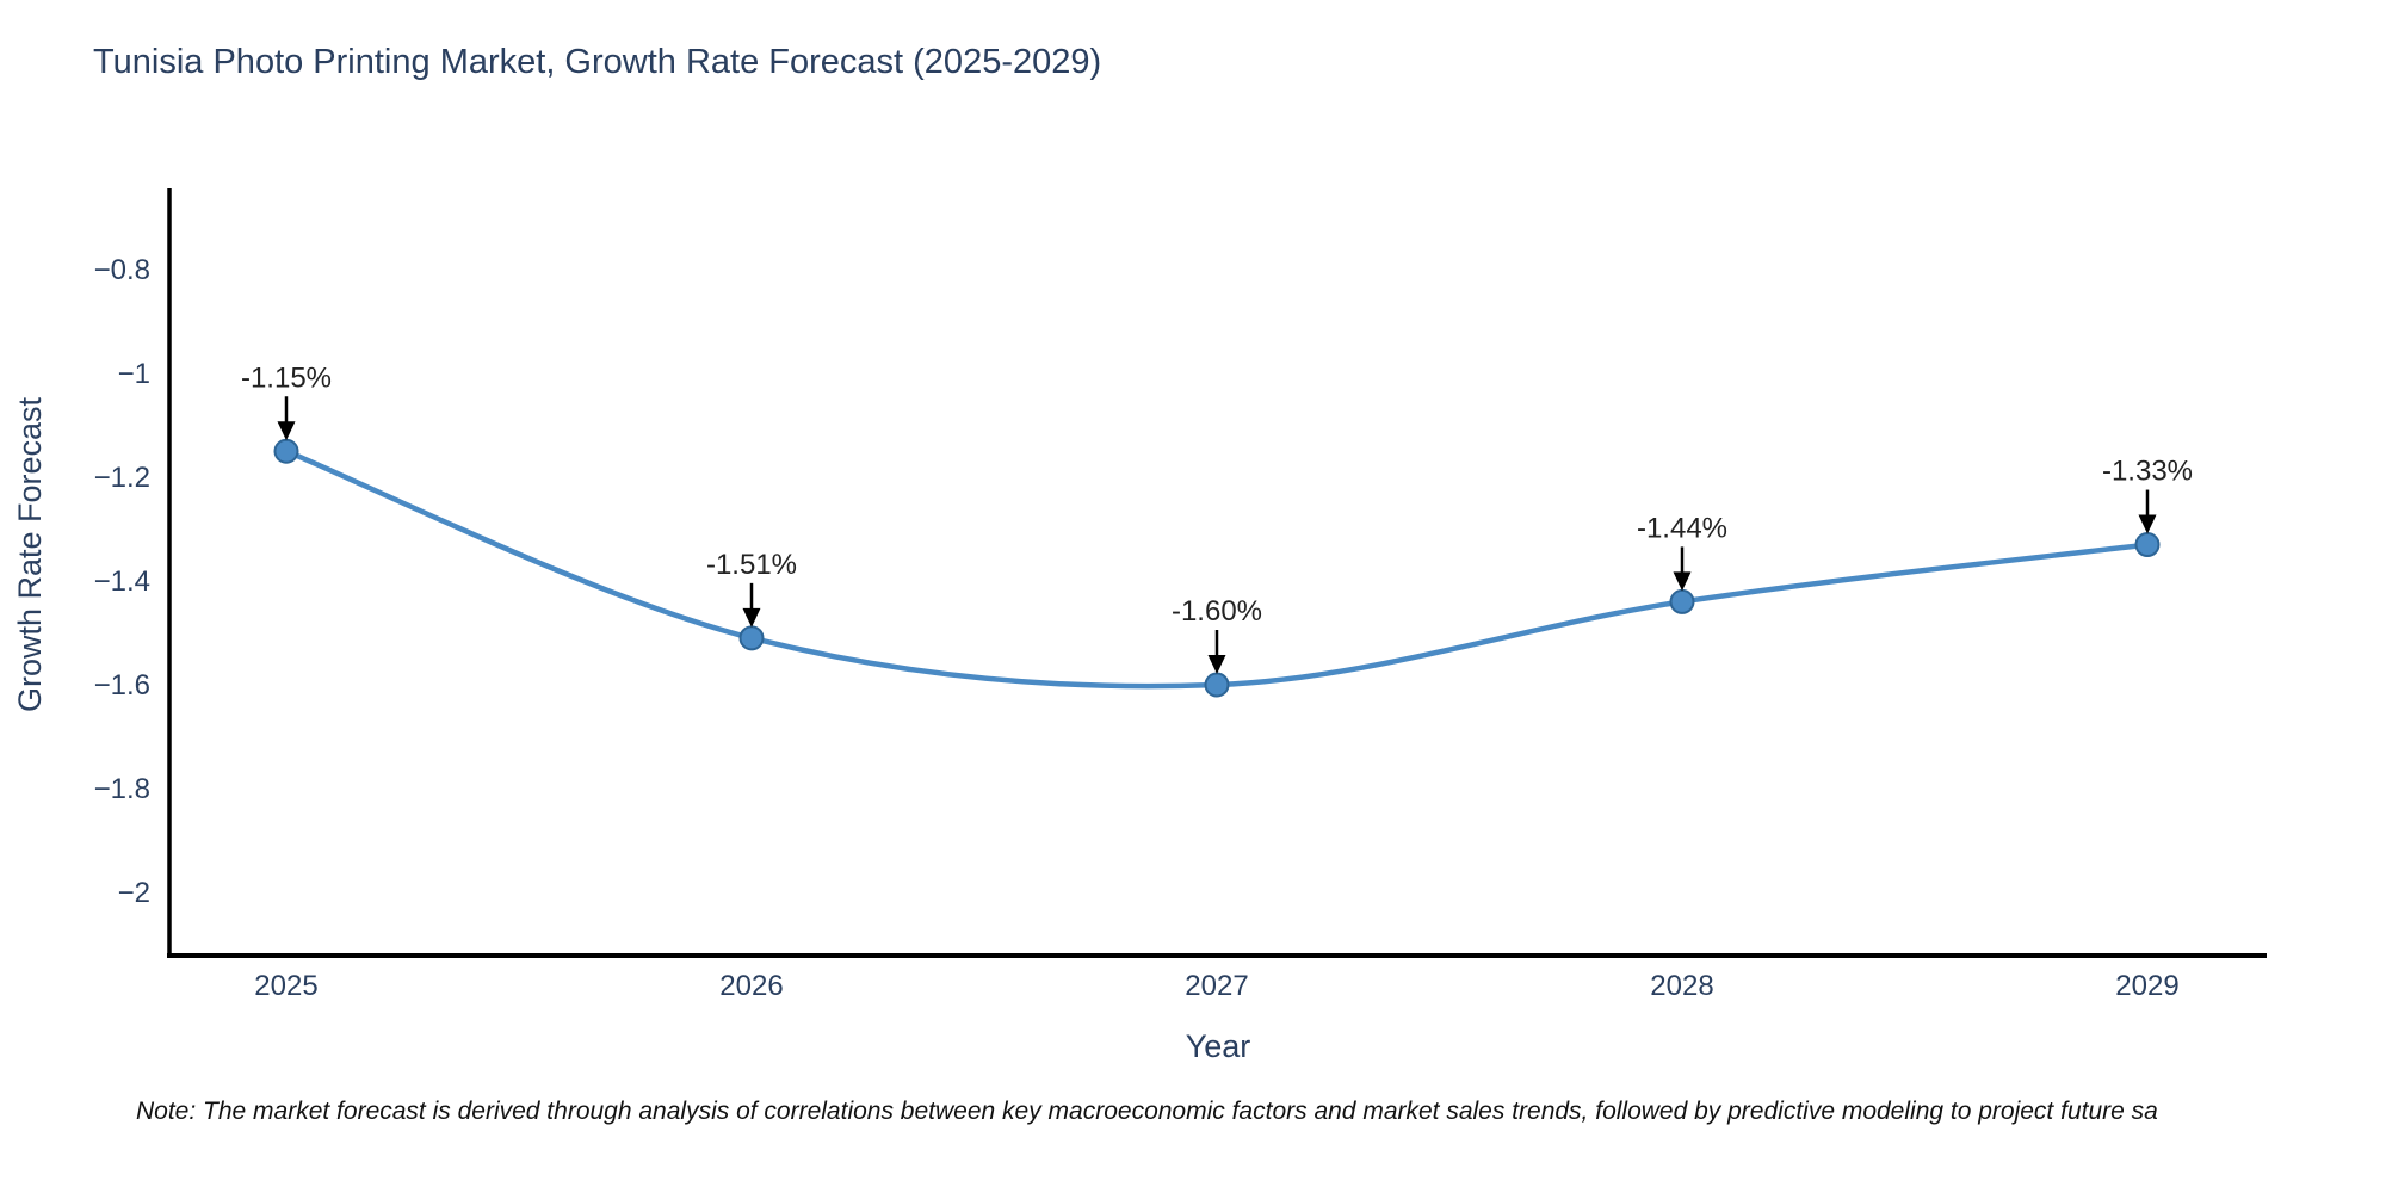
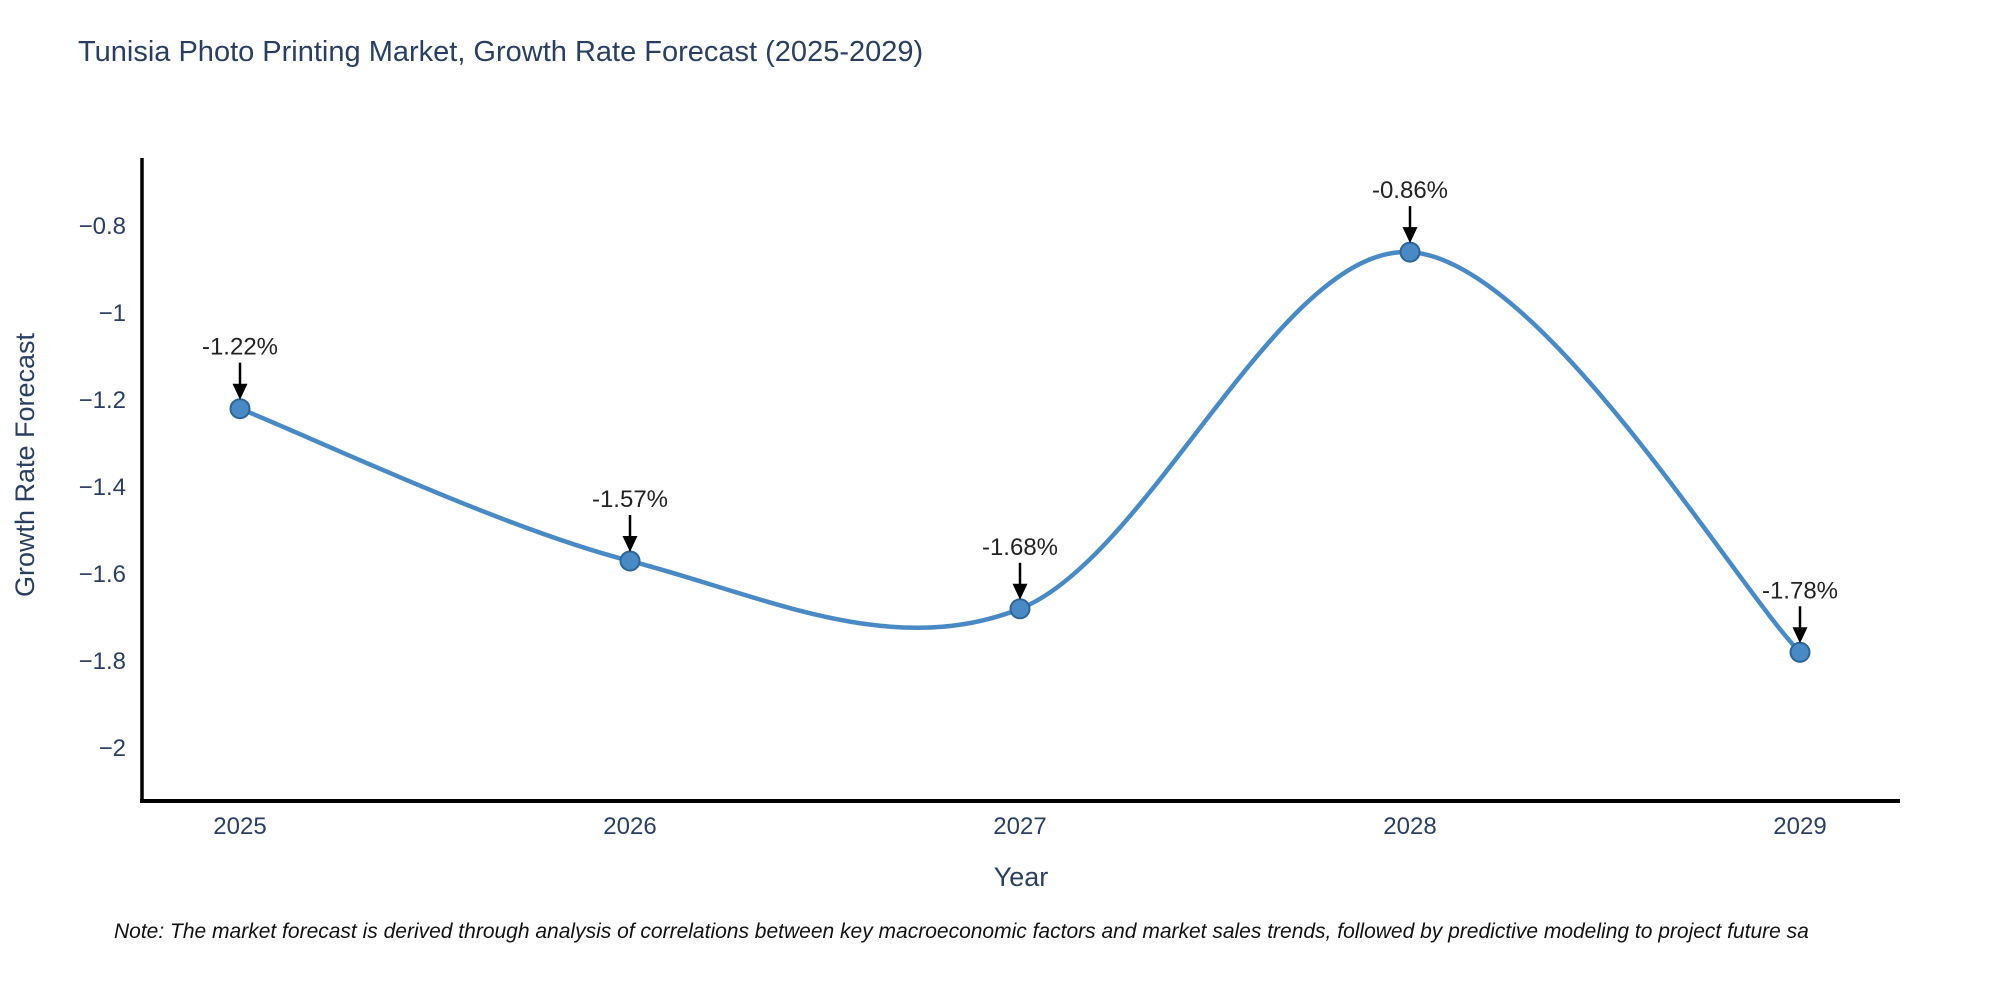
2025: -1.15% -> -1.22%
2026: -1.51% -> -1.57%
2027: -1.60% -> -1.68%
2028: -1.44% -> -0.86%
2029: -1.33% -> -1.78%
